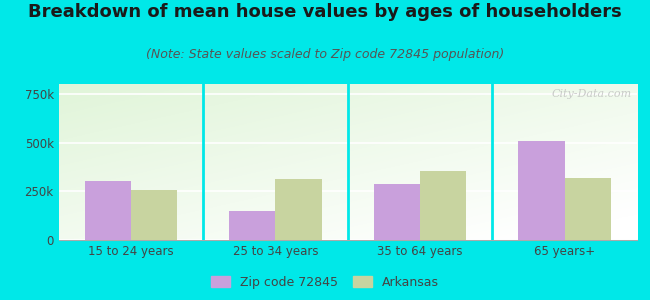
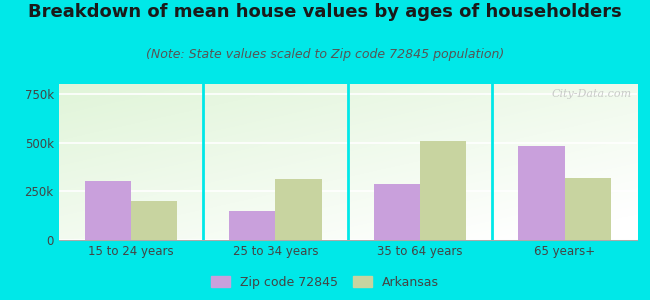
Arkansas/15 to 24 years: 260k -> 200k
Arkansas/35 to 64 years: 360k -> 510k
Zip code 72845/65 years+: 510k -> 480k
